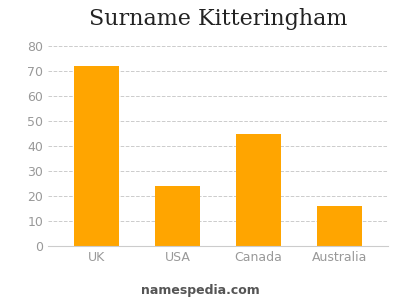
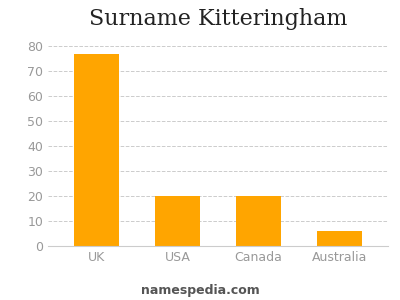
UK: 72 -> 77
USA: 24 -> 20
Canada: 45 -> 20
Australia: 16 -> 6
